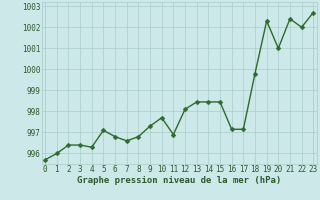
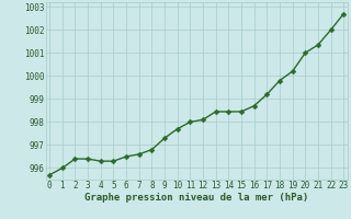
5: 997.10 -> 996.30
6: 996.80 -> 996.50
11: 996.90 -> 998.00
16: 997.15 -> 998.70
17: 997.15 -> 999.20
19: 1002.30 -> 1000.20
21: 1002.40 -> 1001.35
